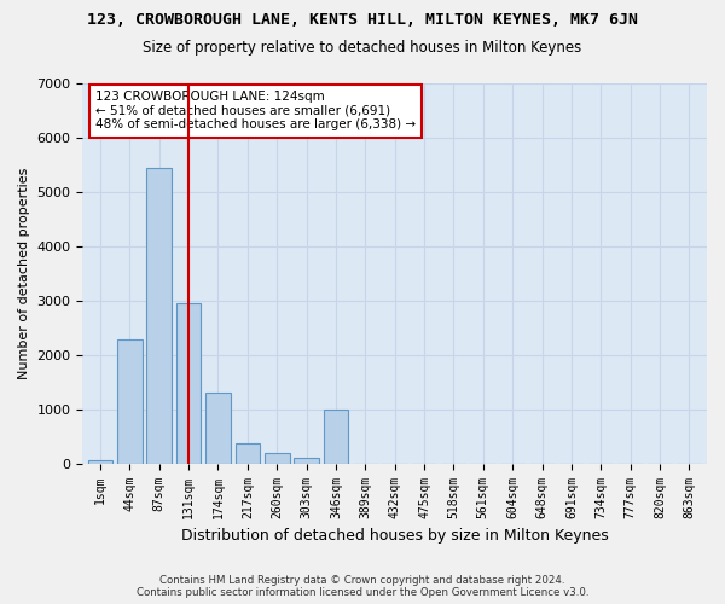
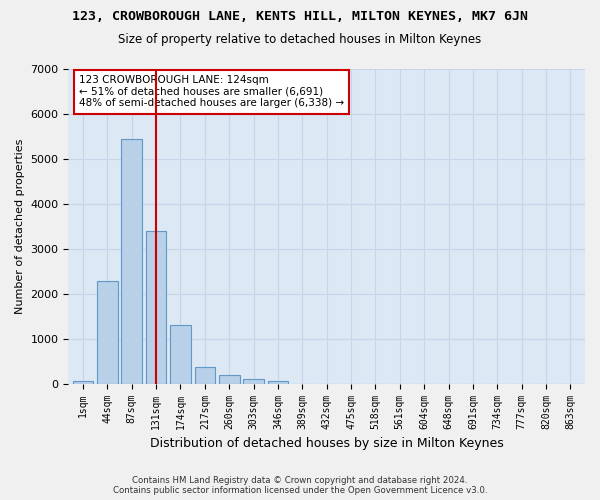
131sqm: 2950 -> 3400
346sqm: 1000 -> 50
